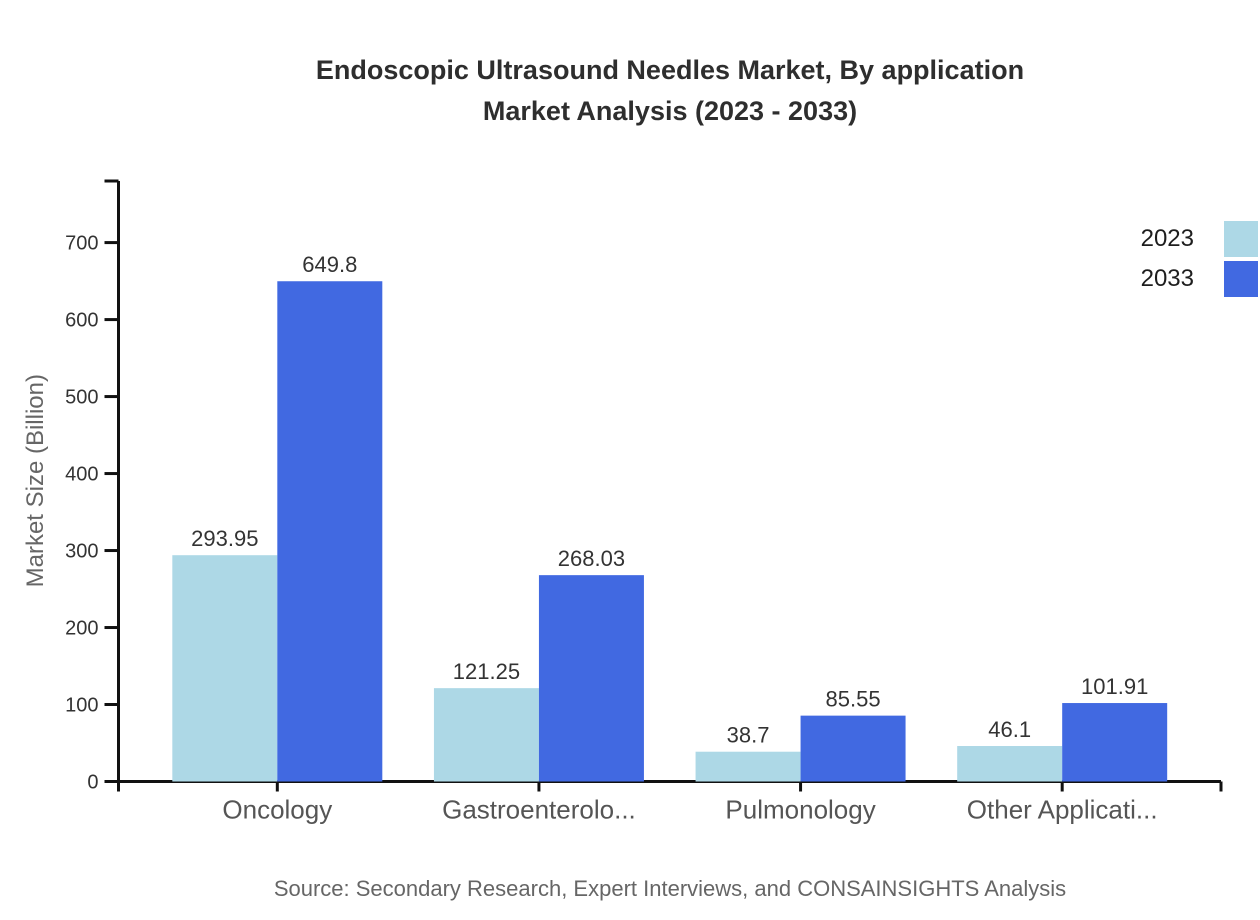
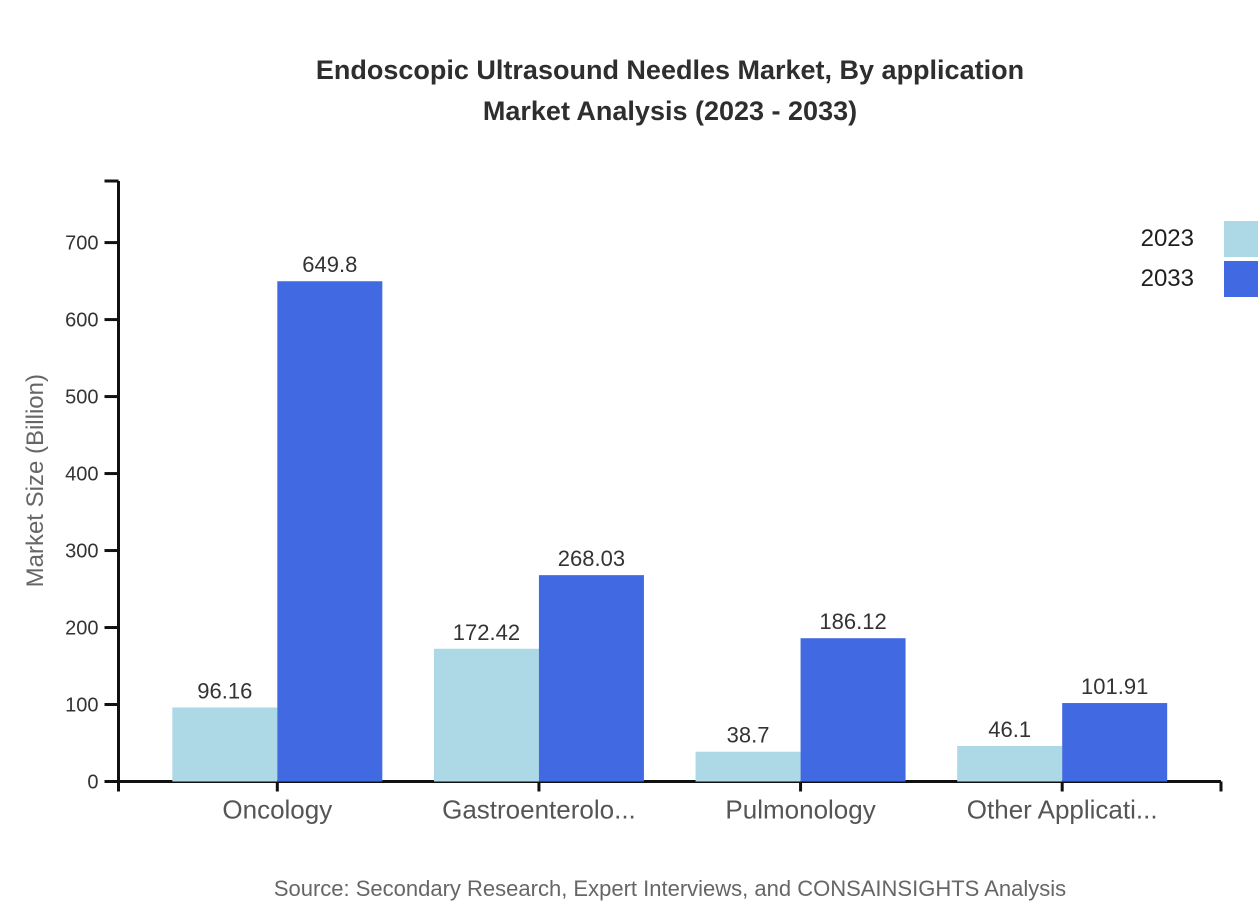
2023/Oncology: 293.95 -> 96.16
2023/Gastroenterolo...: 121.25 -> 172.42
2033/Pulmonology: 85.55 -> 186.12
